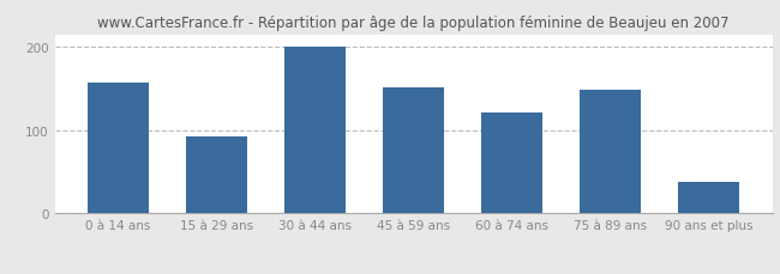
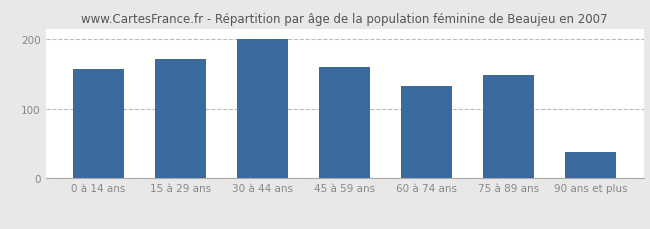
15 à 29 ans: 92 -> 172
45 à 59 ans: 152 -> 160
60 à 74 ans: 122 -> 133
